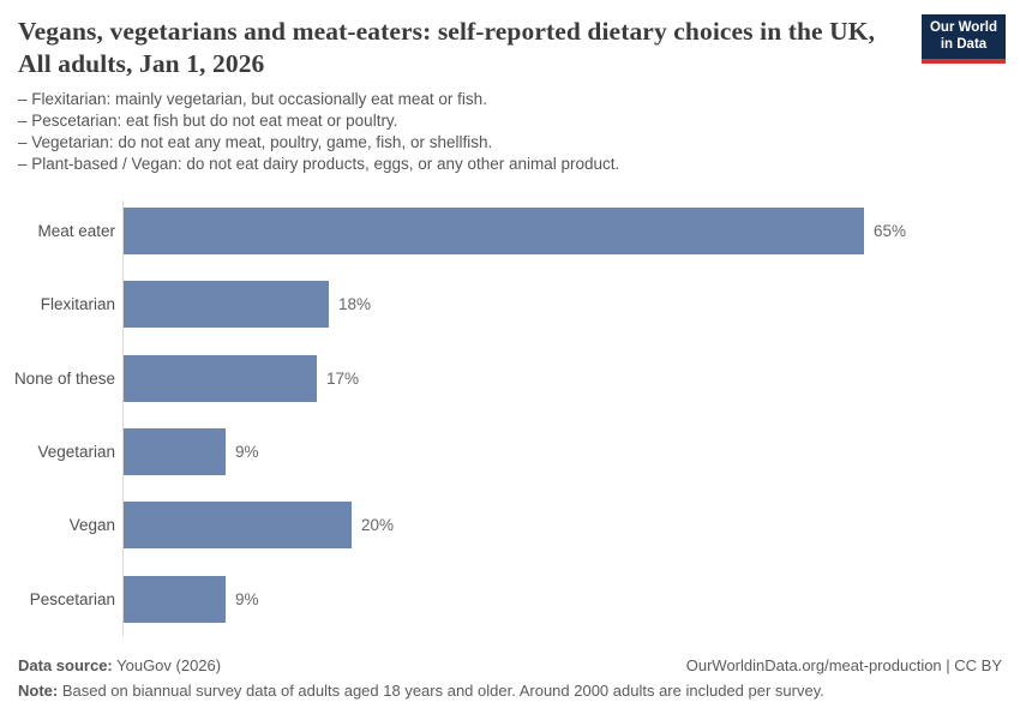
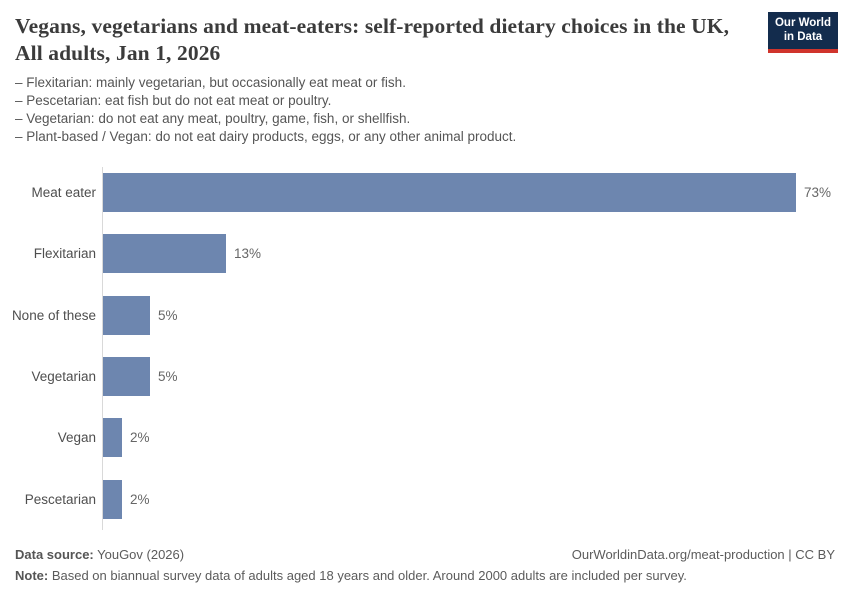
Meat eater: 65% -> 73%
Flexitarian: 18% -> 13%
None of these: 17% -> 5%
Vegetarian: 9% -> 5%
Vegan: 20% -> 2%
Pescetarian: 9% -> 2%
